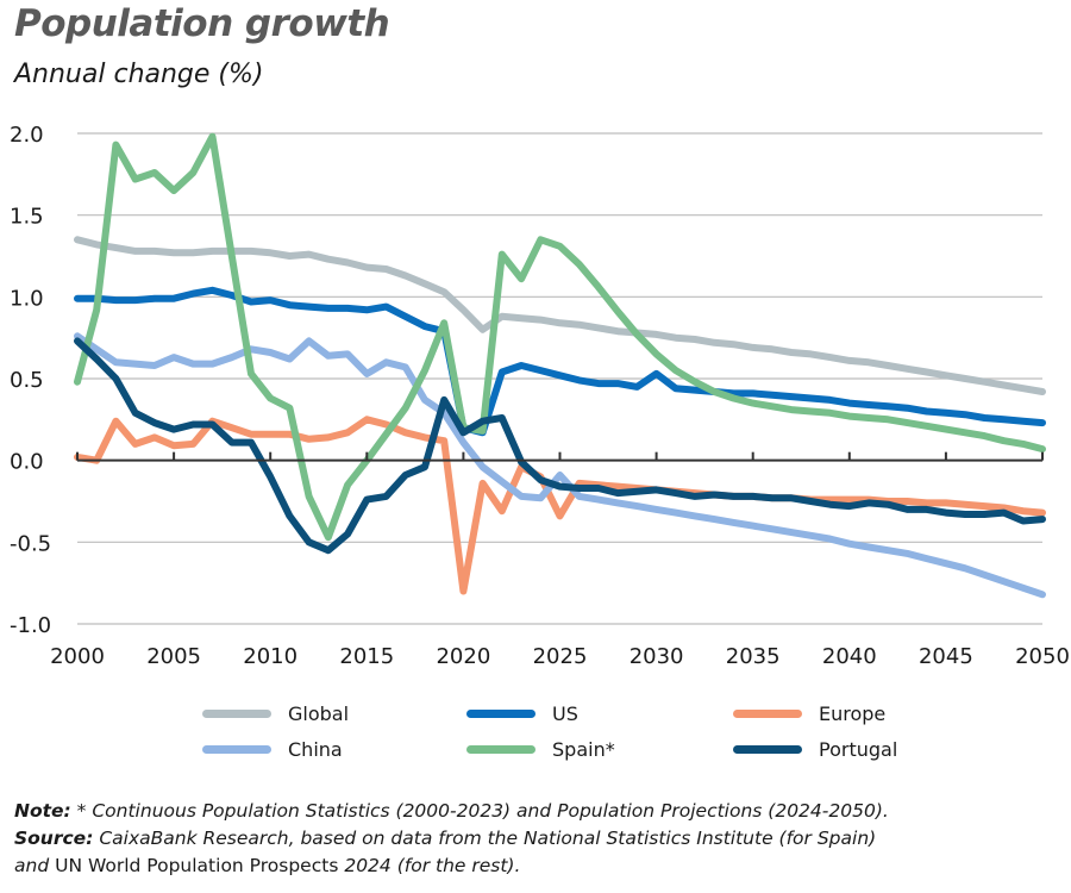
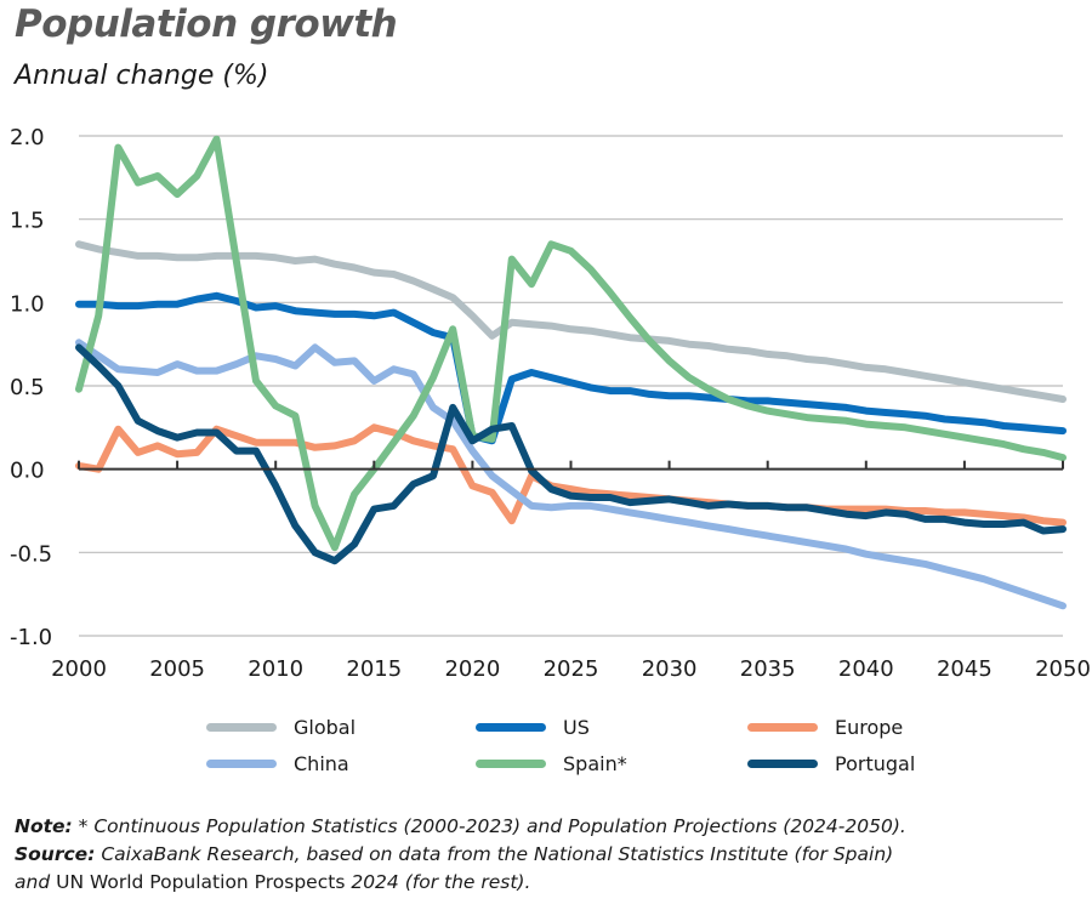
Europe/2020: -0.80 -> -0.10
Europe/2025: -0.34 -> -0.12
China/2025: -0.09 -> -0.22
US/2030: 0.53 -> 0.44
